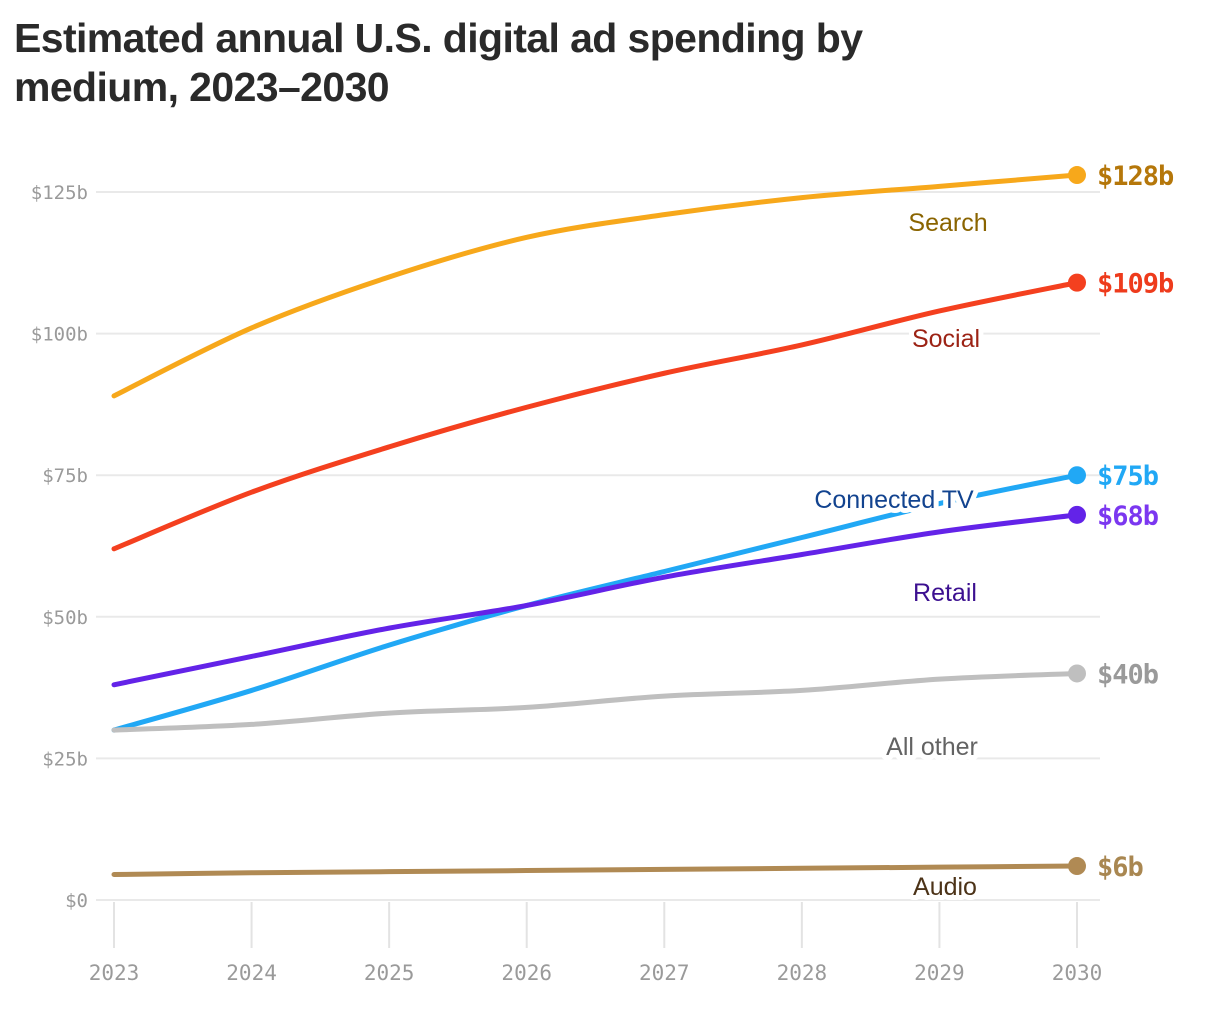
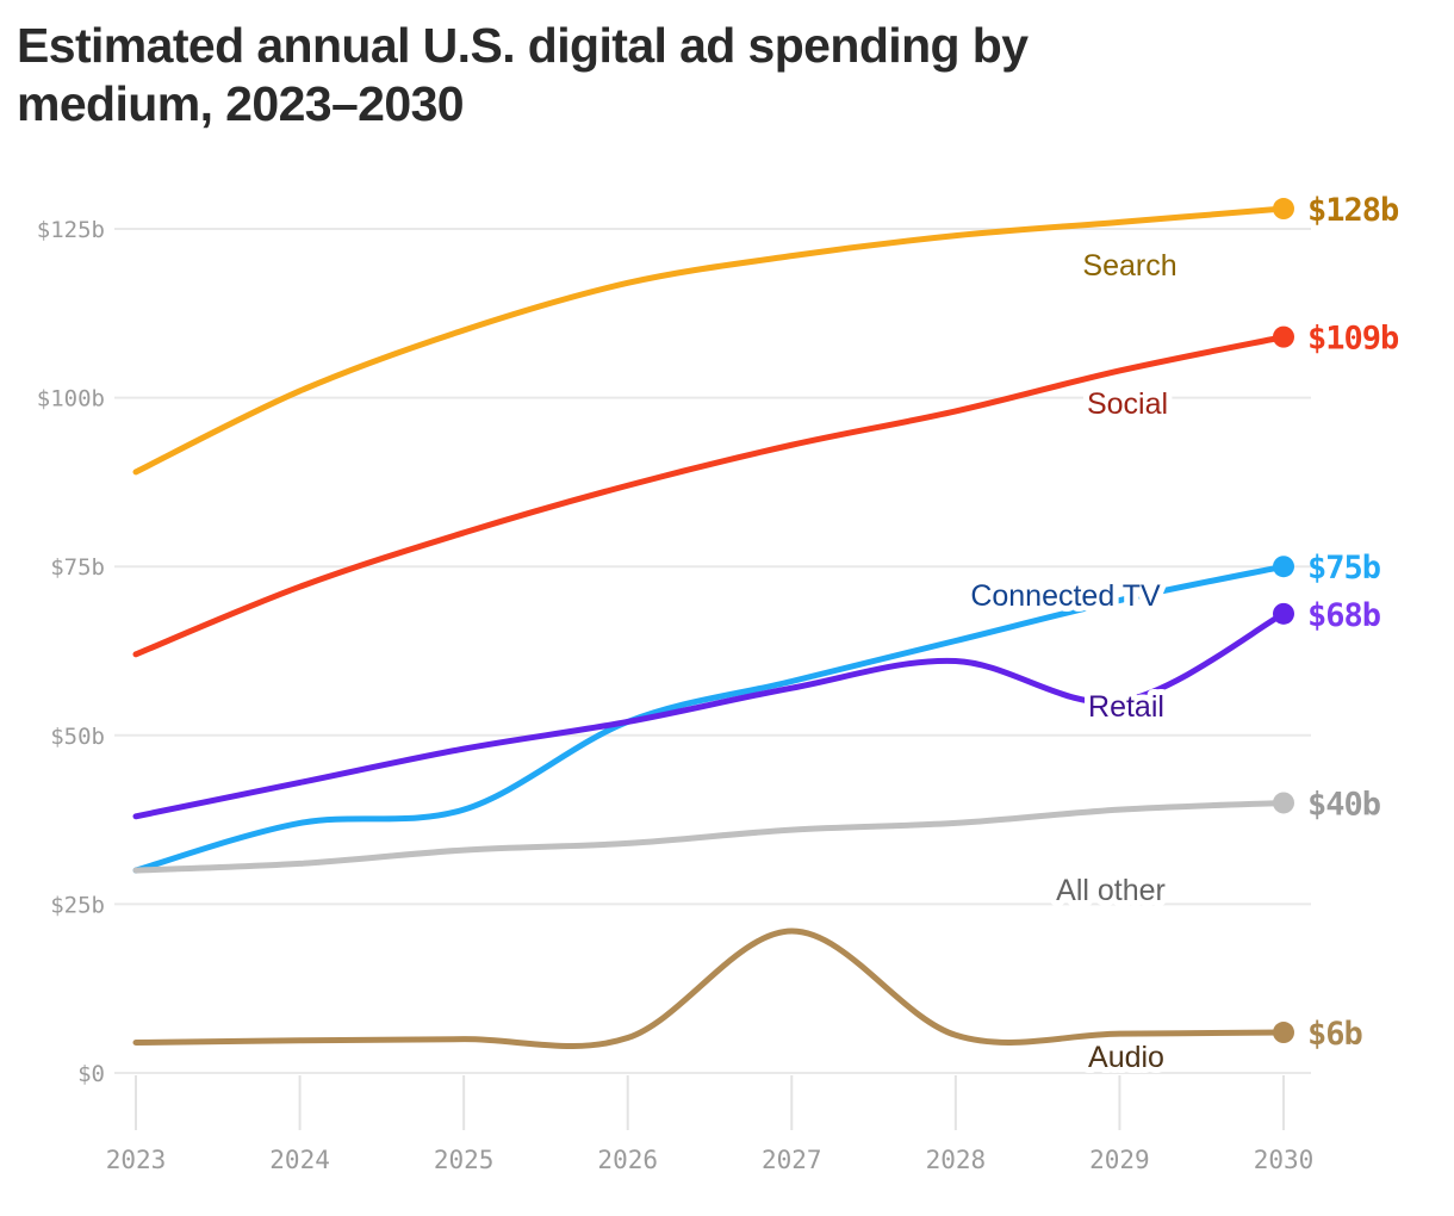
Connected TV/2025: $45b -> $39b
Audio/2027: $5b -> $21b
Retail/2029: $65b -> $55b
